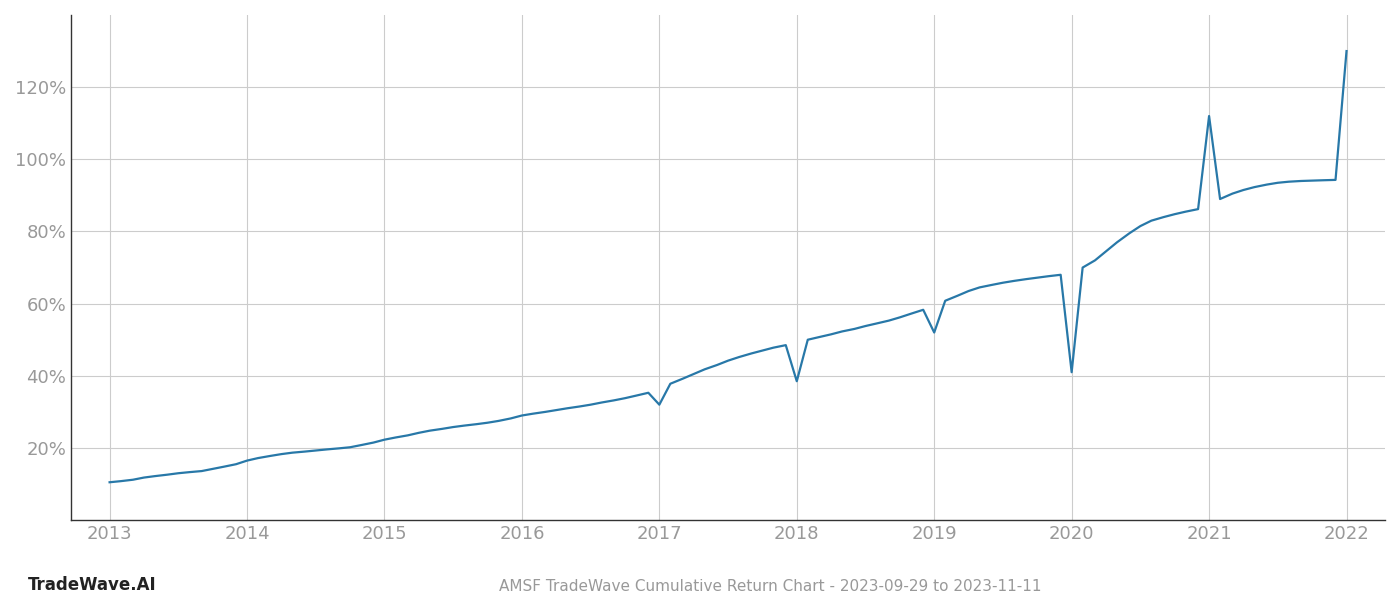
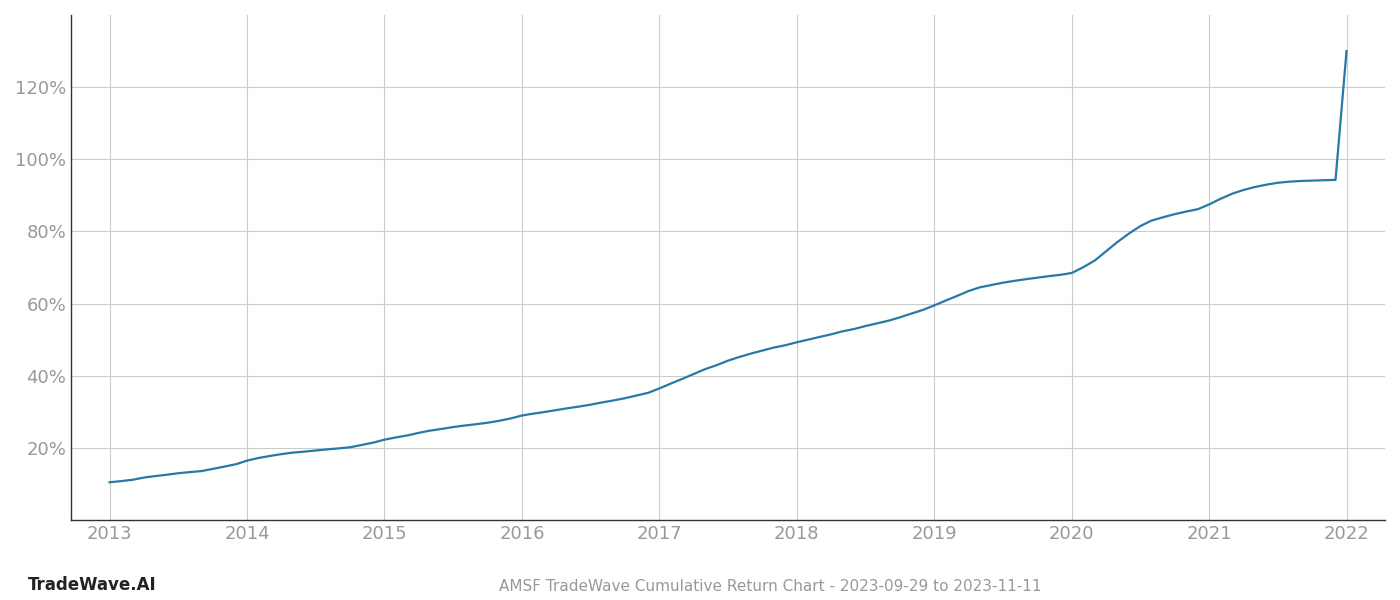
2017: 32.0% -> 36.5%
2018: 38.5% -> 49.3%
2019: 52.0% -> 59.5%
2020: 41.0% -> 68.5%
2021: 112.0% -> 87.5%
